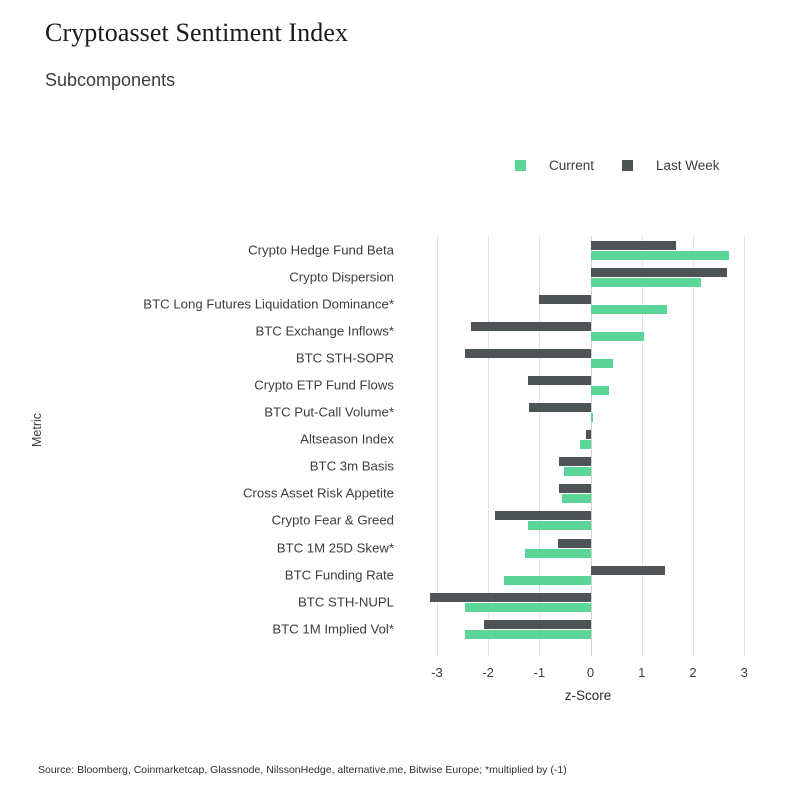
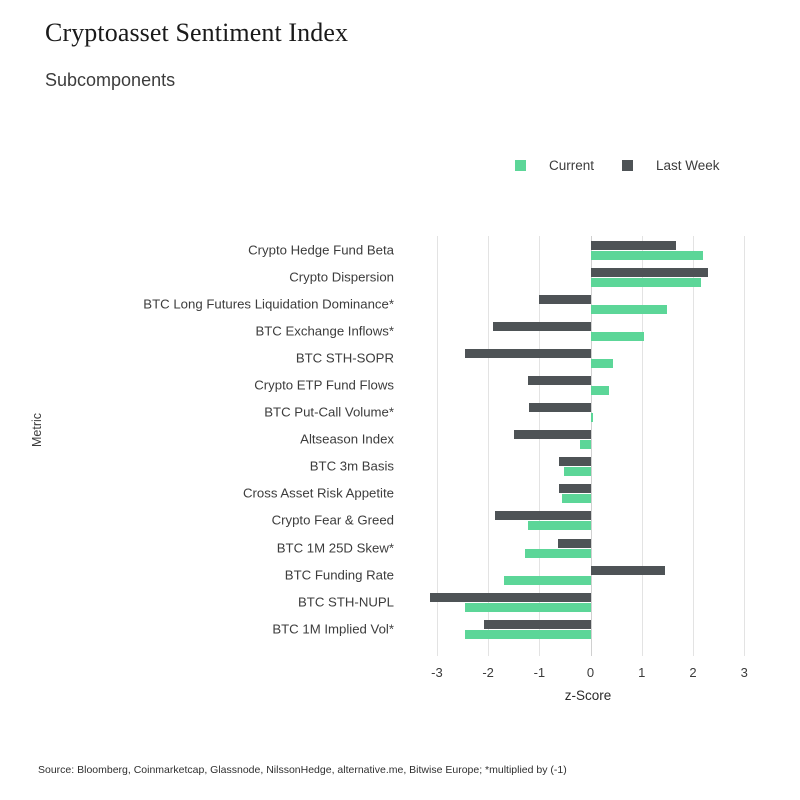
Current/Crypto Hedge Fund Beta: 2.7 -> 2.2
Last Week/Crypto Dispersion: 2.7 -> 2.3
Last Week/BTC Exchange Inflows*: -2.3 -> -1.9
Last Week/Altseason Index: -0.1 -> -1.5
